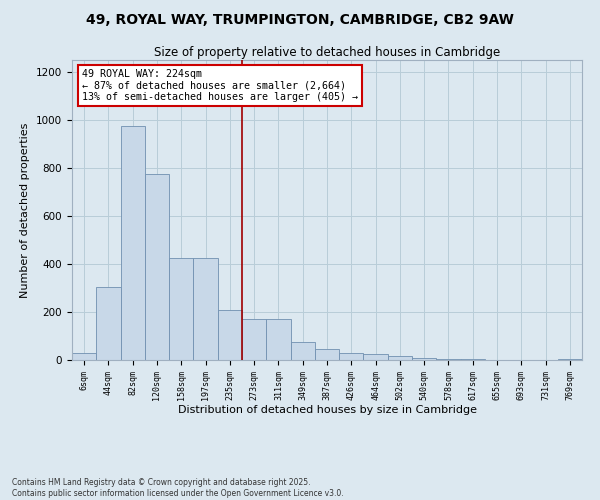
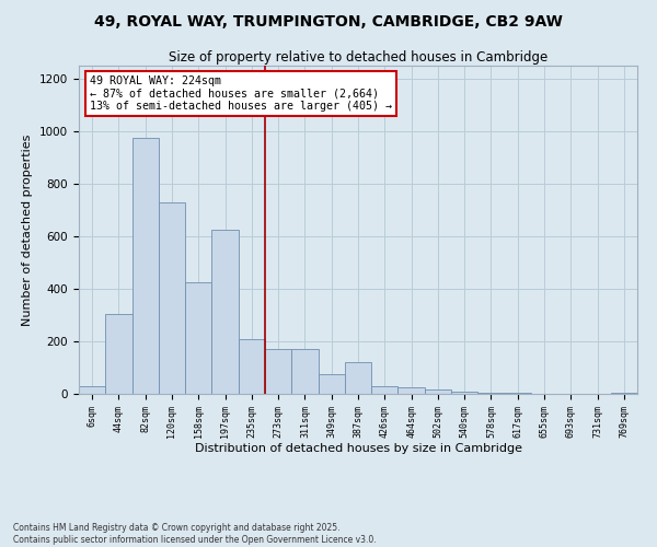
120sqm: 775 -> 730
197sqm: 425 -> 625
387sqm: 45 -> 120
